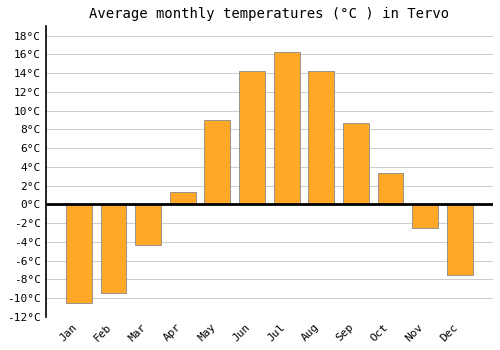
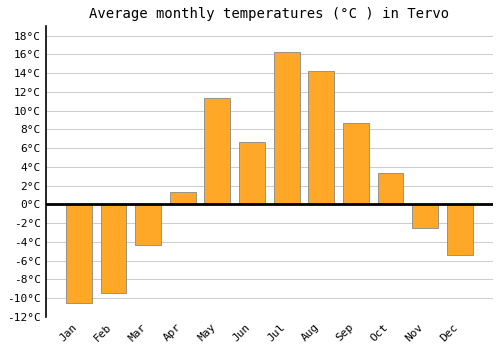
May: 9.0°C -> 11.4°C
Jun: 14.2°C -> 6.6°C
Dec: -7.5°C -> -5.4°C
